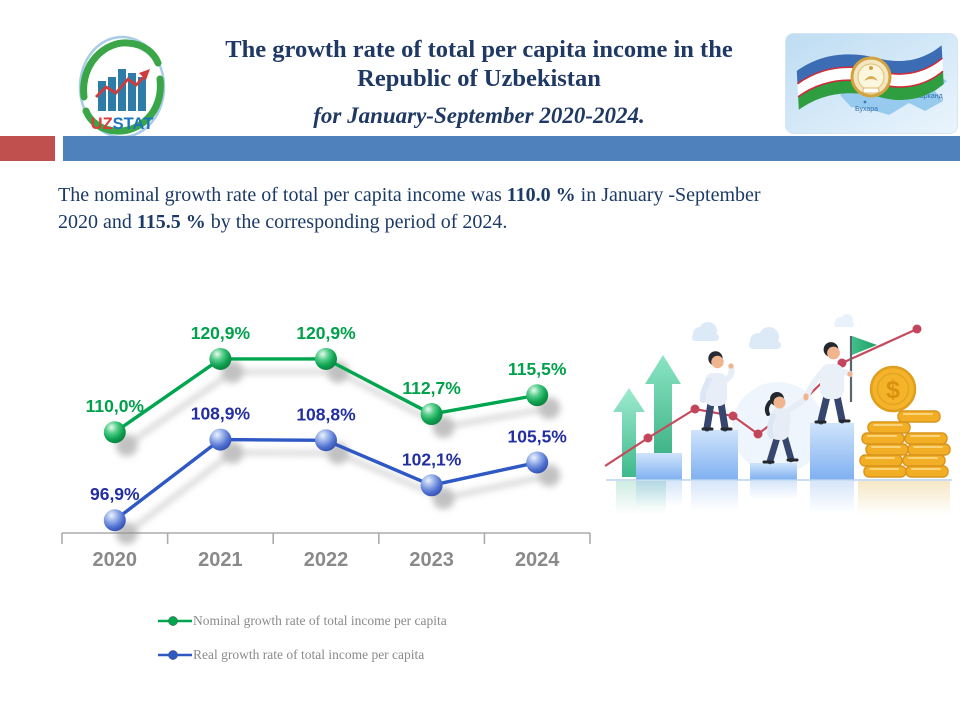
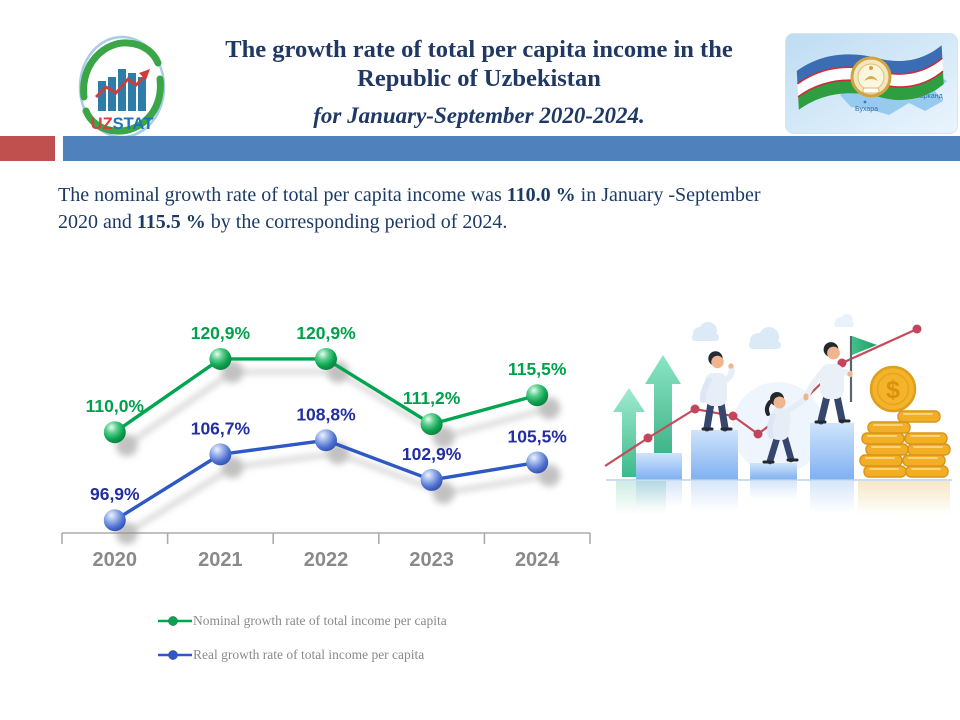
Real growth rate of total income per capita/2021: 108,9% -> 106,7%
Nominal growth rate of total income per capita/2023: 112,7% -> 111,2%
Real growth rate of total income per capita/2023: 102,1% -> 102,9%
